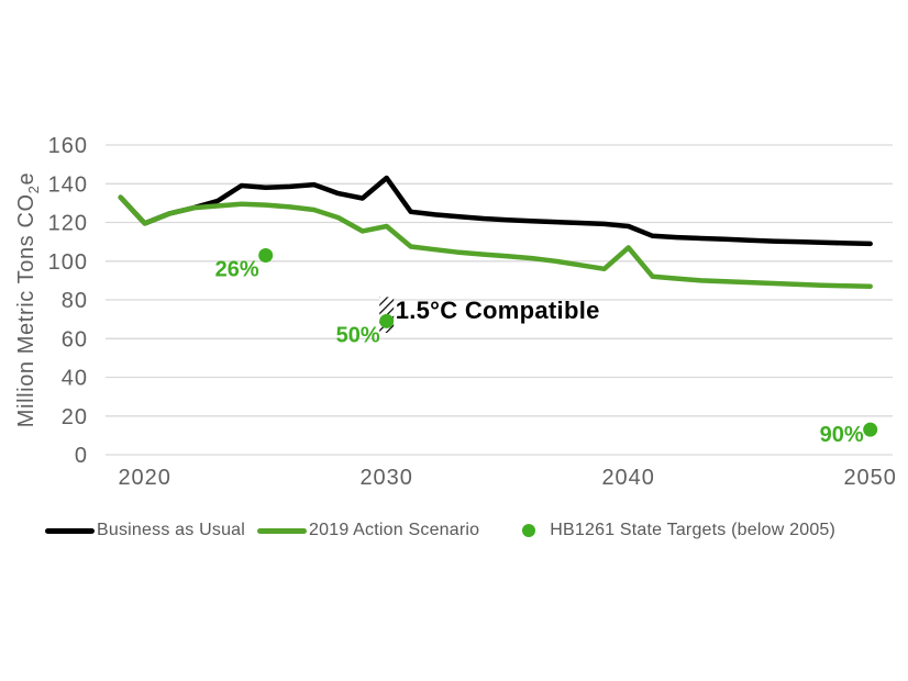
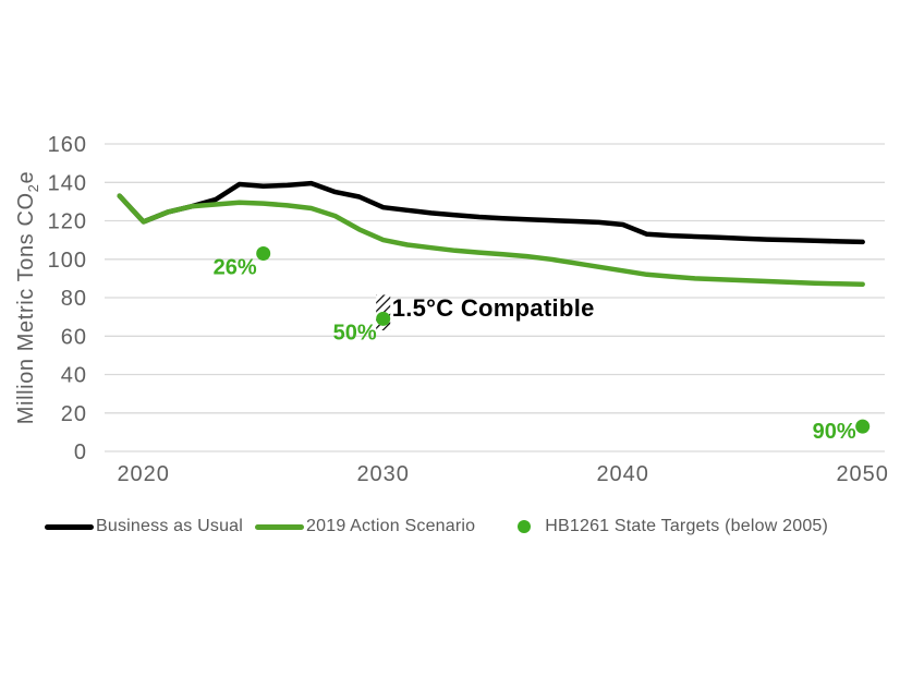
Business as Usual/2030: 143 -> 127
2019 Action Scenario/2030: 118 -> 110
2019 Action Scenario/2040: 107 -> 94
